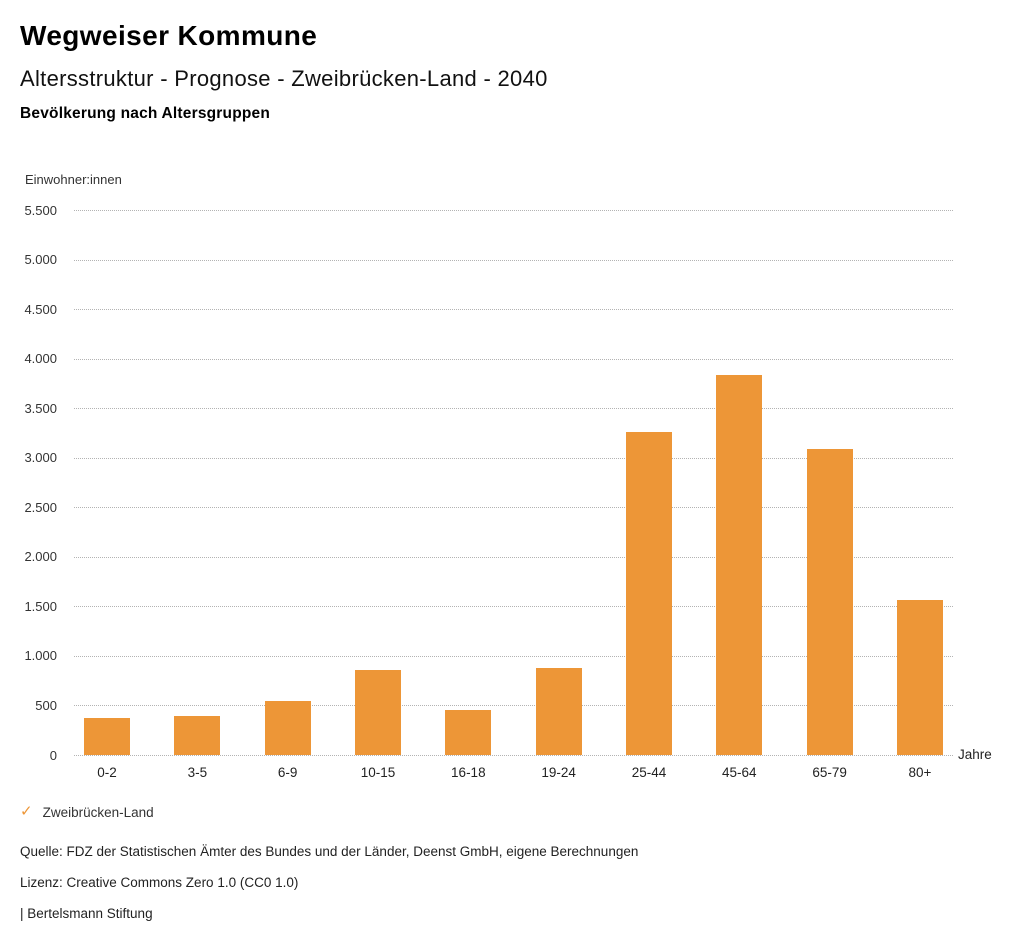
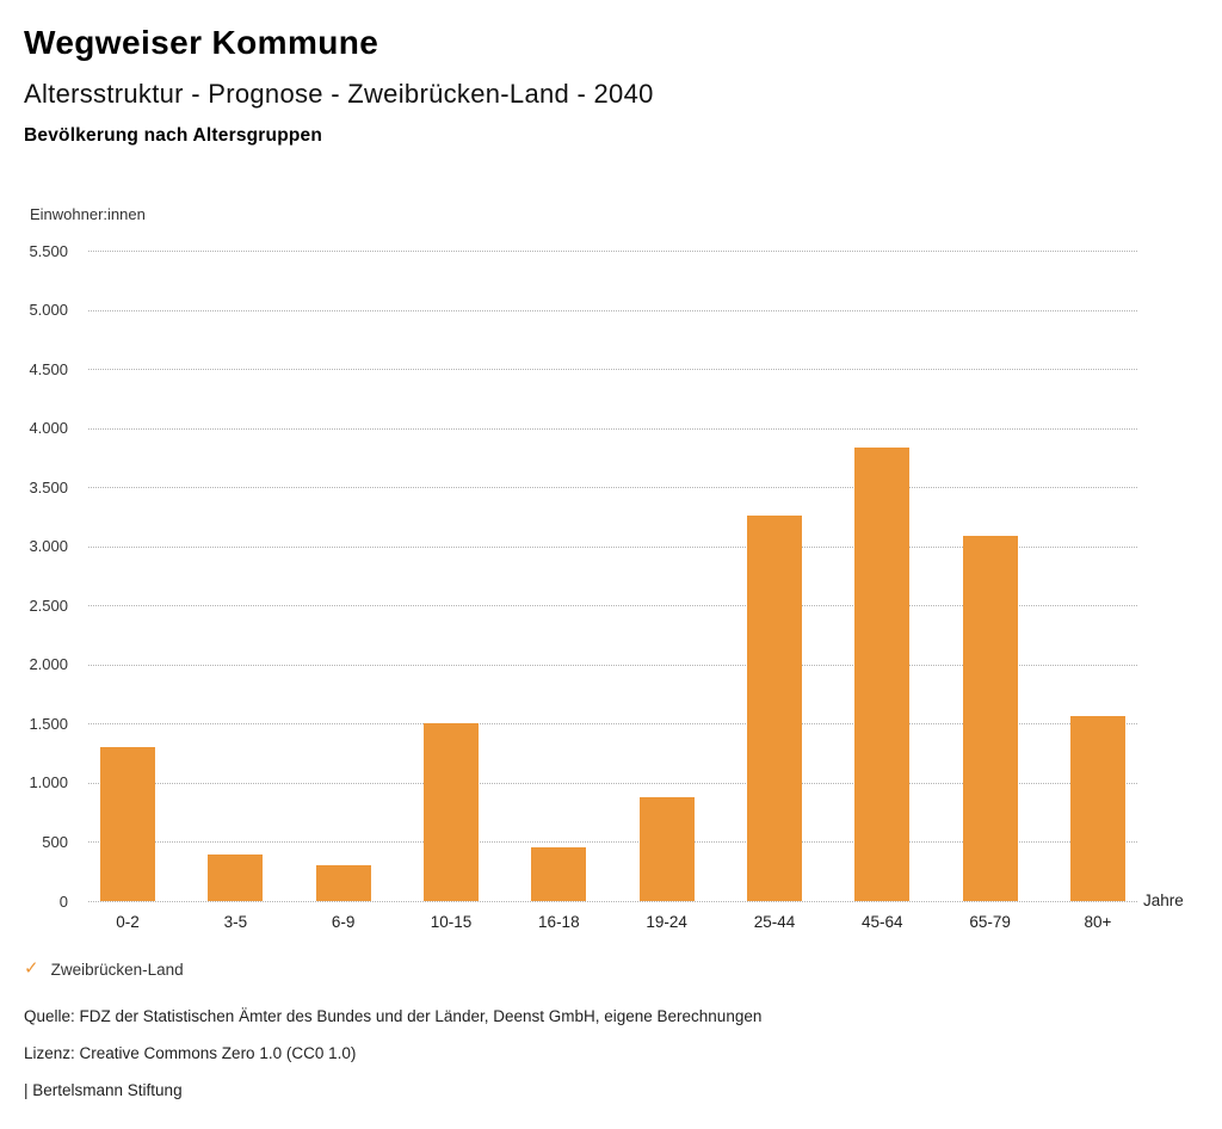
0-2: 400 -> 1300
6-9: 500 -> 300
10-15: 900 -> 1500
